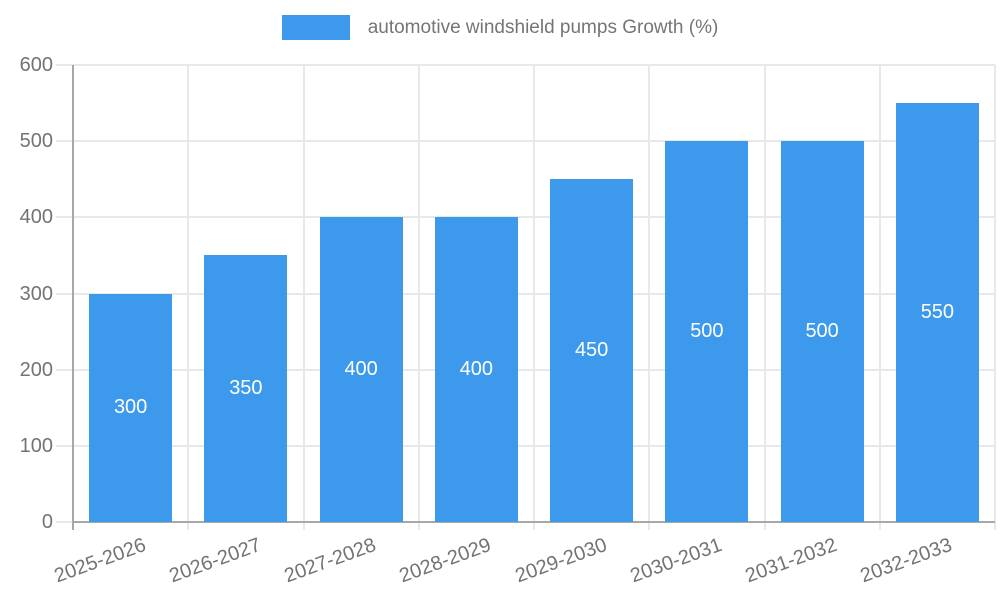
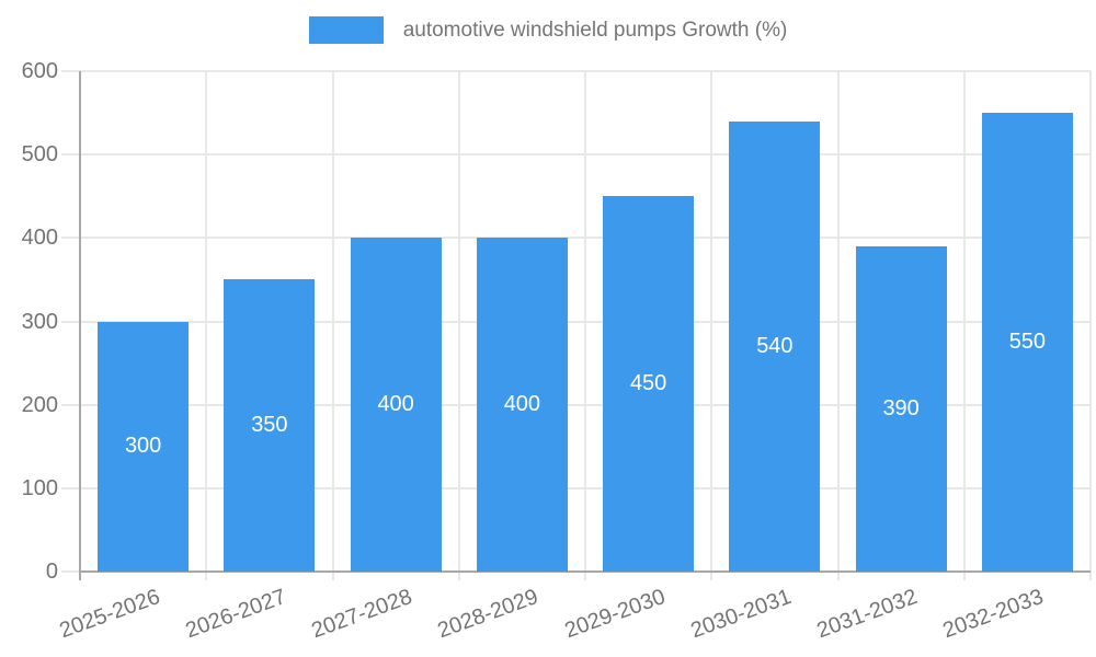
2030-2031: 500 -> 540
2031-2032: 500 -> 390
